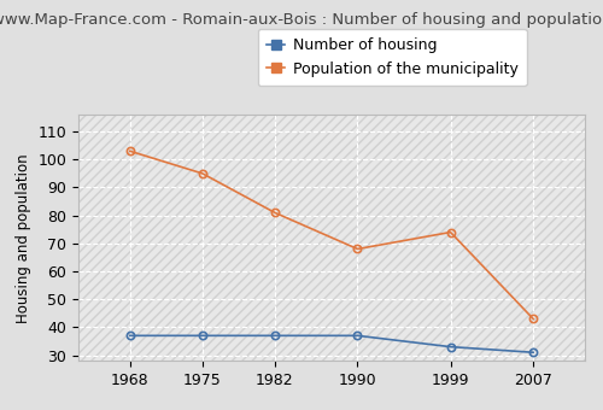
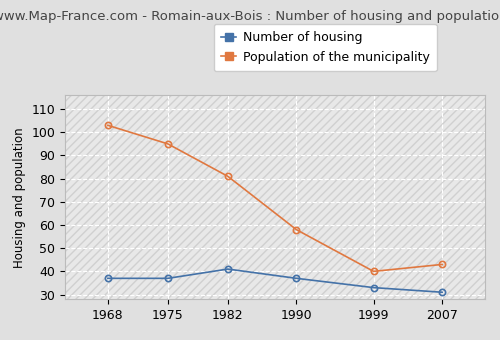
Number of housing/1982: 37 -> 41
Population of the municipality/1990: 68 -> 58
Population of the municipality/1999: 74 -> 40
